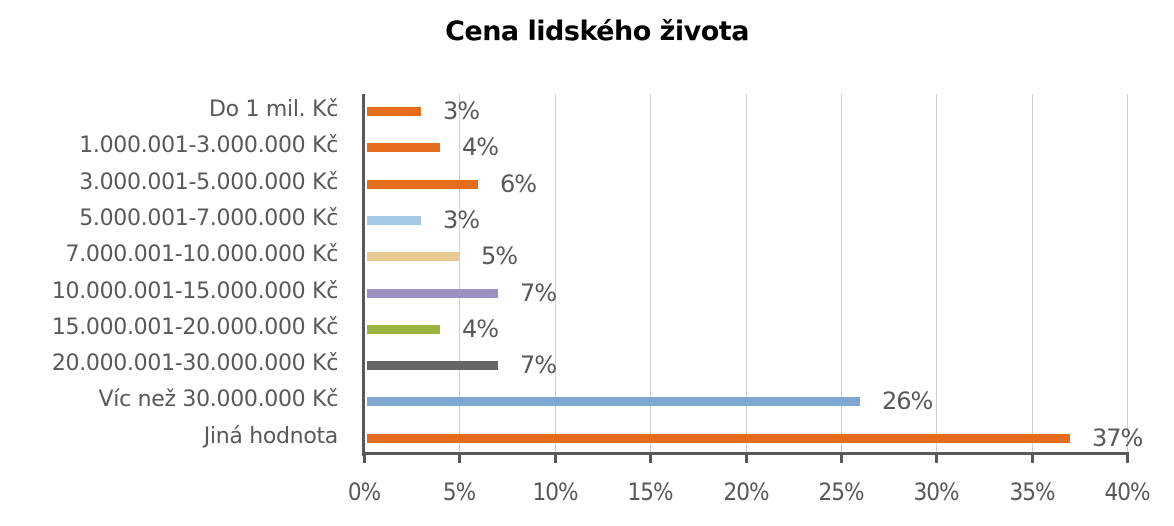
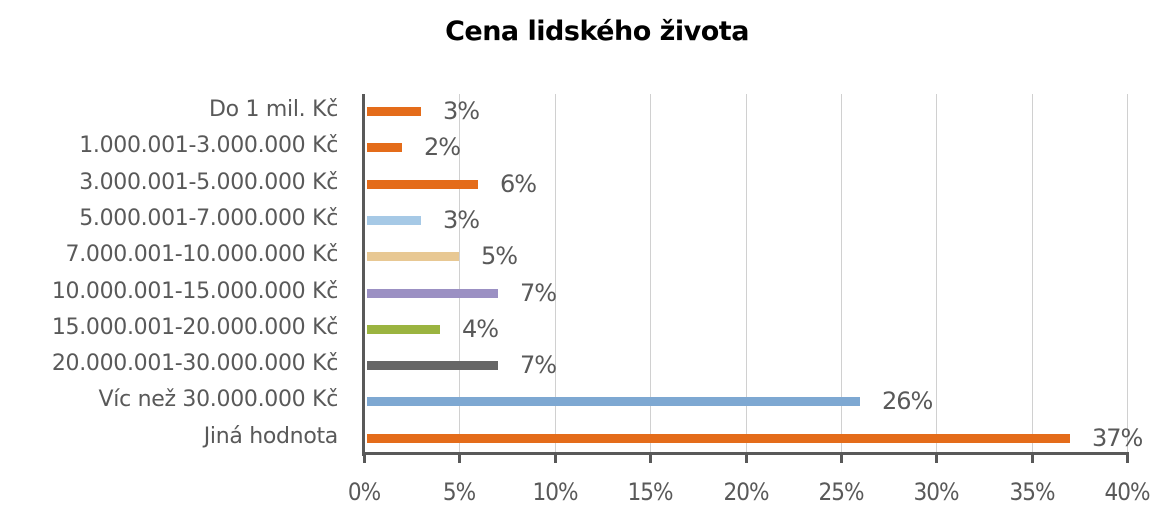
1.000.001-3.000.000 Kč: 4% -> 2%
